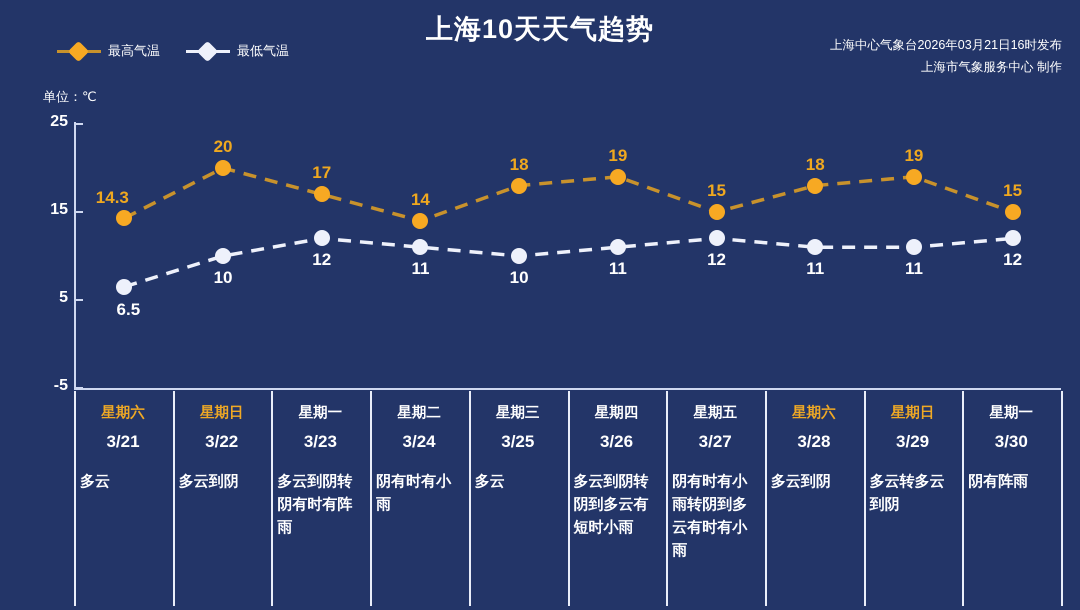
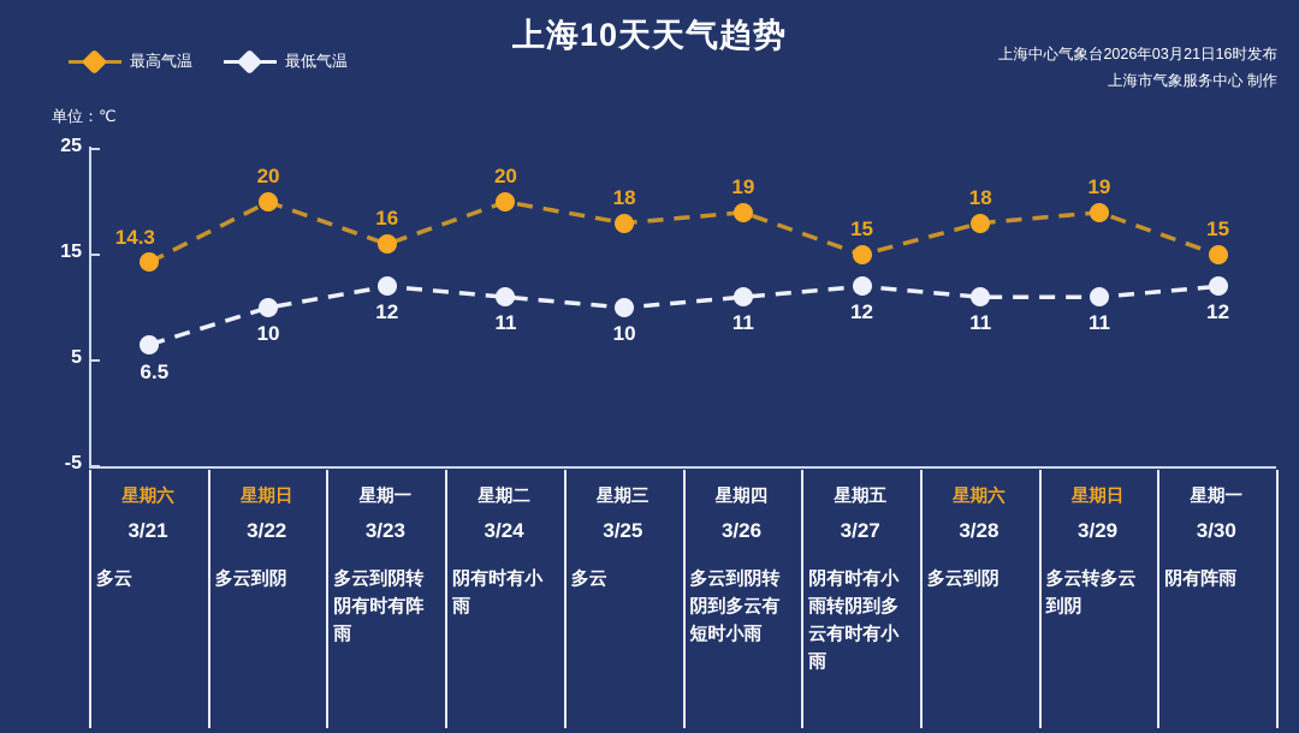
最高气温/3/23: 17 -> 16
最高气温/3/24: 14 -> 20
